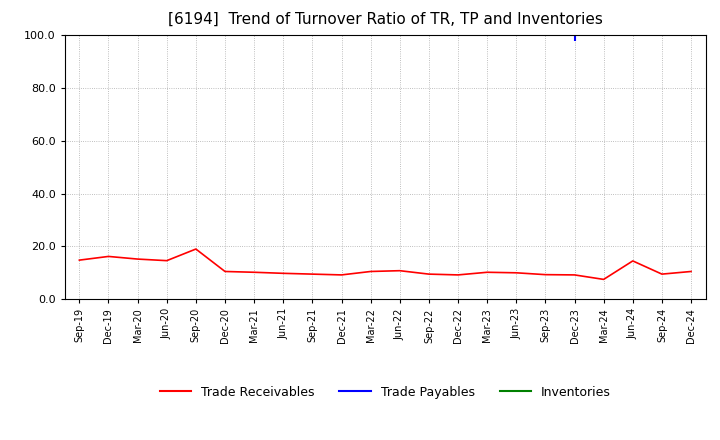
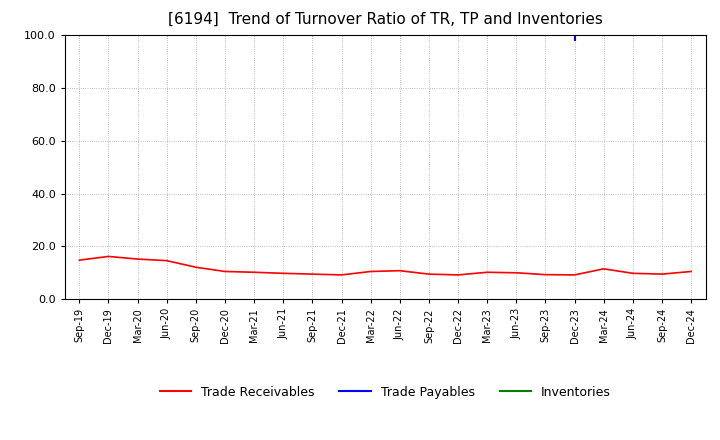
Sep-20: 19.0 -> 12.1
Mar-24: 7.5 -> 11.5
Jun-24: 14.5 -> 9.8
